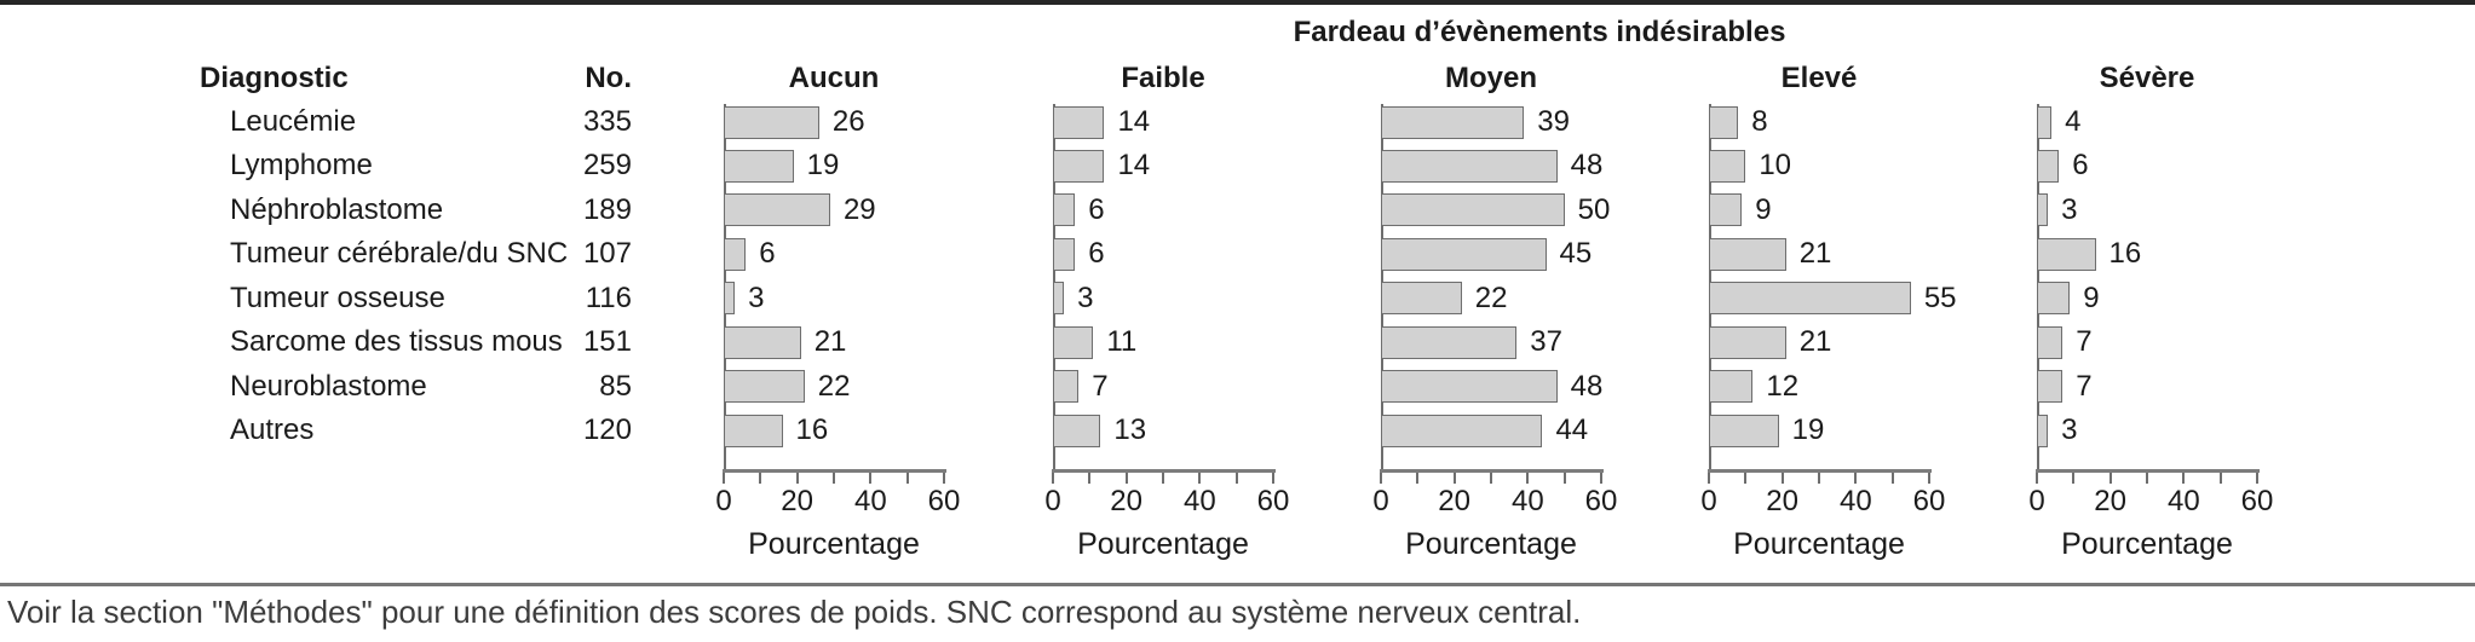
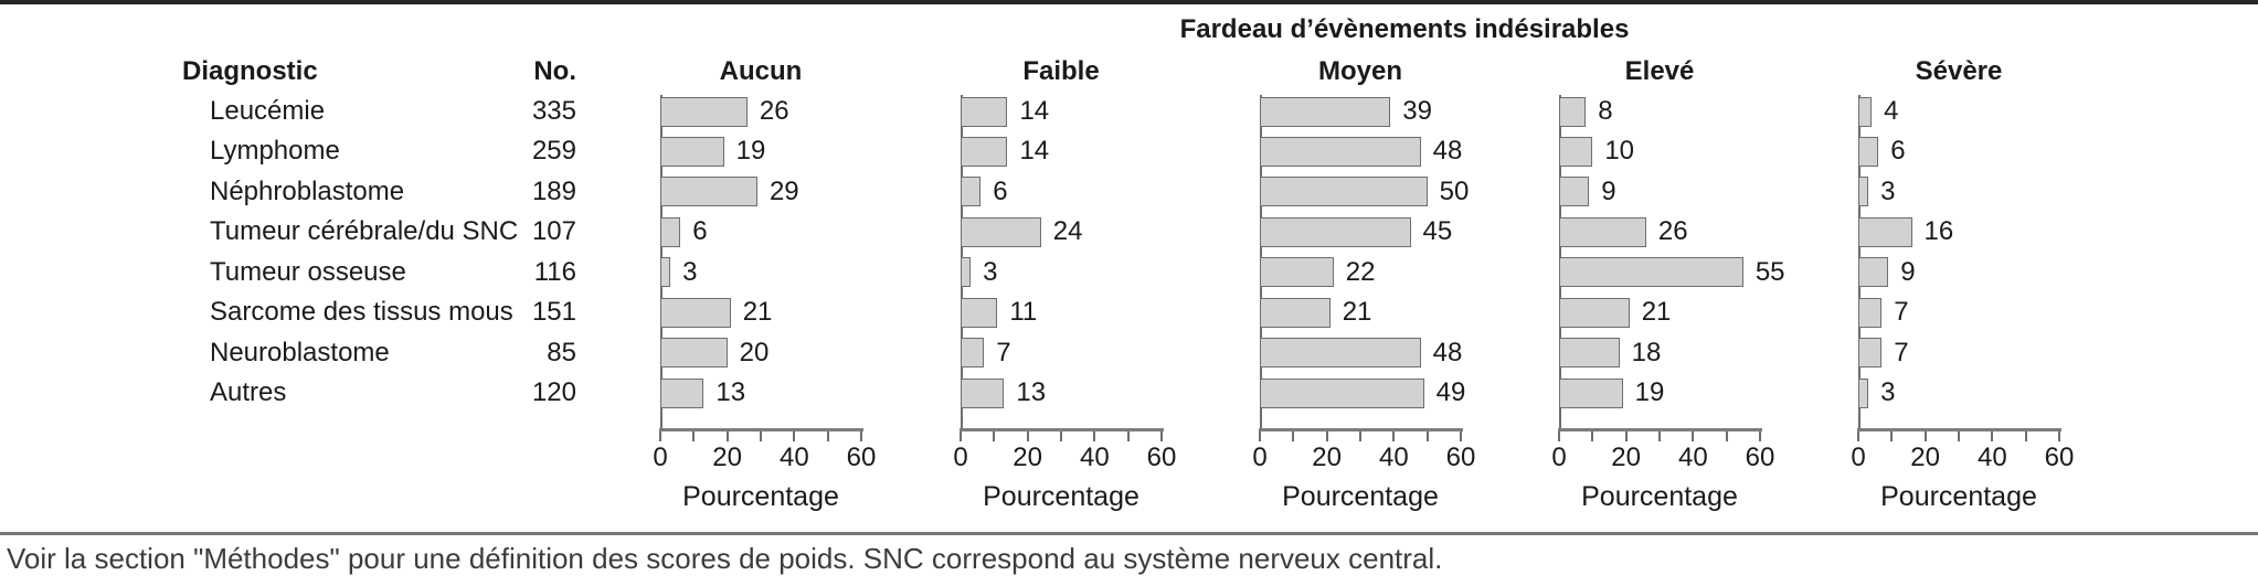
Faible/Tumeur cérébrale/du SNC: 6 -> 24
Elevé/Tumeur cérébrale/du SNC: 21 -> 26
Moyen/Sarcome des tissus mous: 37 -> 21
Aucun/Neuroblastome: 22 -> 20
Elevé/Neuroblastome: 12 -> 18
Aucun/Autres: 16 -> 13
Moyen/Autres: 44 -> 49
